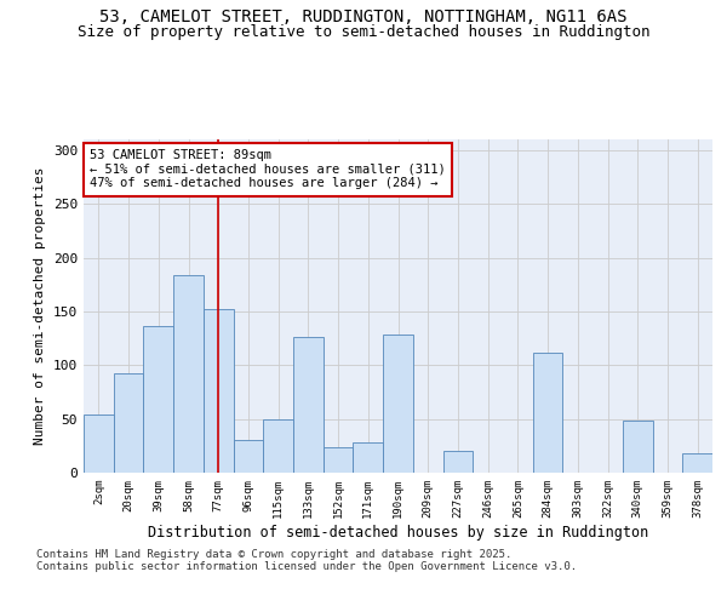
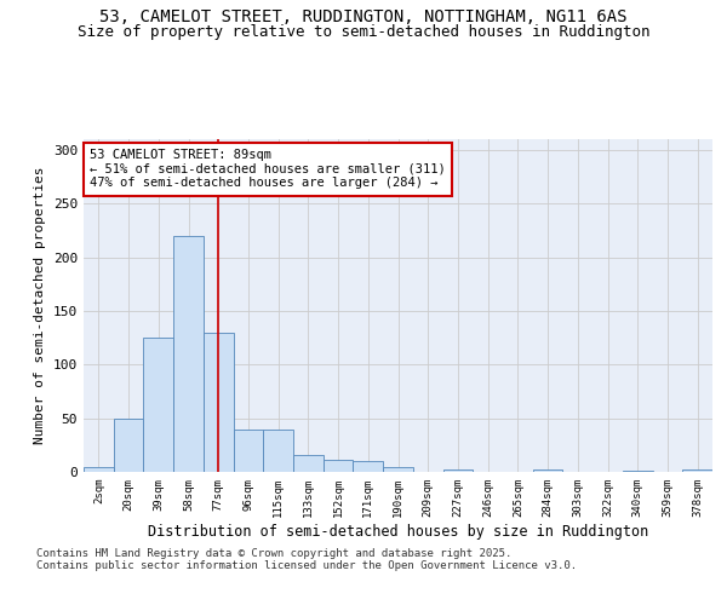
2sqm: 54 -> 4
20sqm: 92 -> 50
39sqm: 136 -> 125
58sqm: 184 -> 220
77sqm: 152 -> 130
96sqm: 30 -> 40
115sqm: 50 -> 40
133sqm: 126 -> 16
152sqm: 24 -> 11
171sqm: 28 -> 10
190sqm: 128 -> 4
227sqm: 20 -> 2
284sqm: 112 -> 2
340sqm: 48 -> 1
378sqm: 18 -> 2
